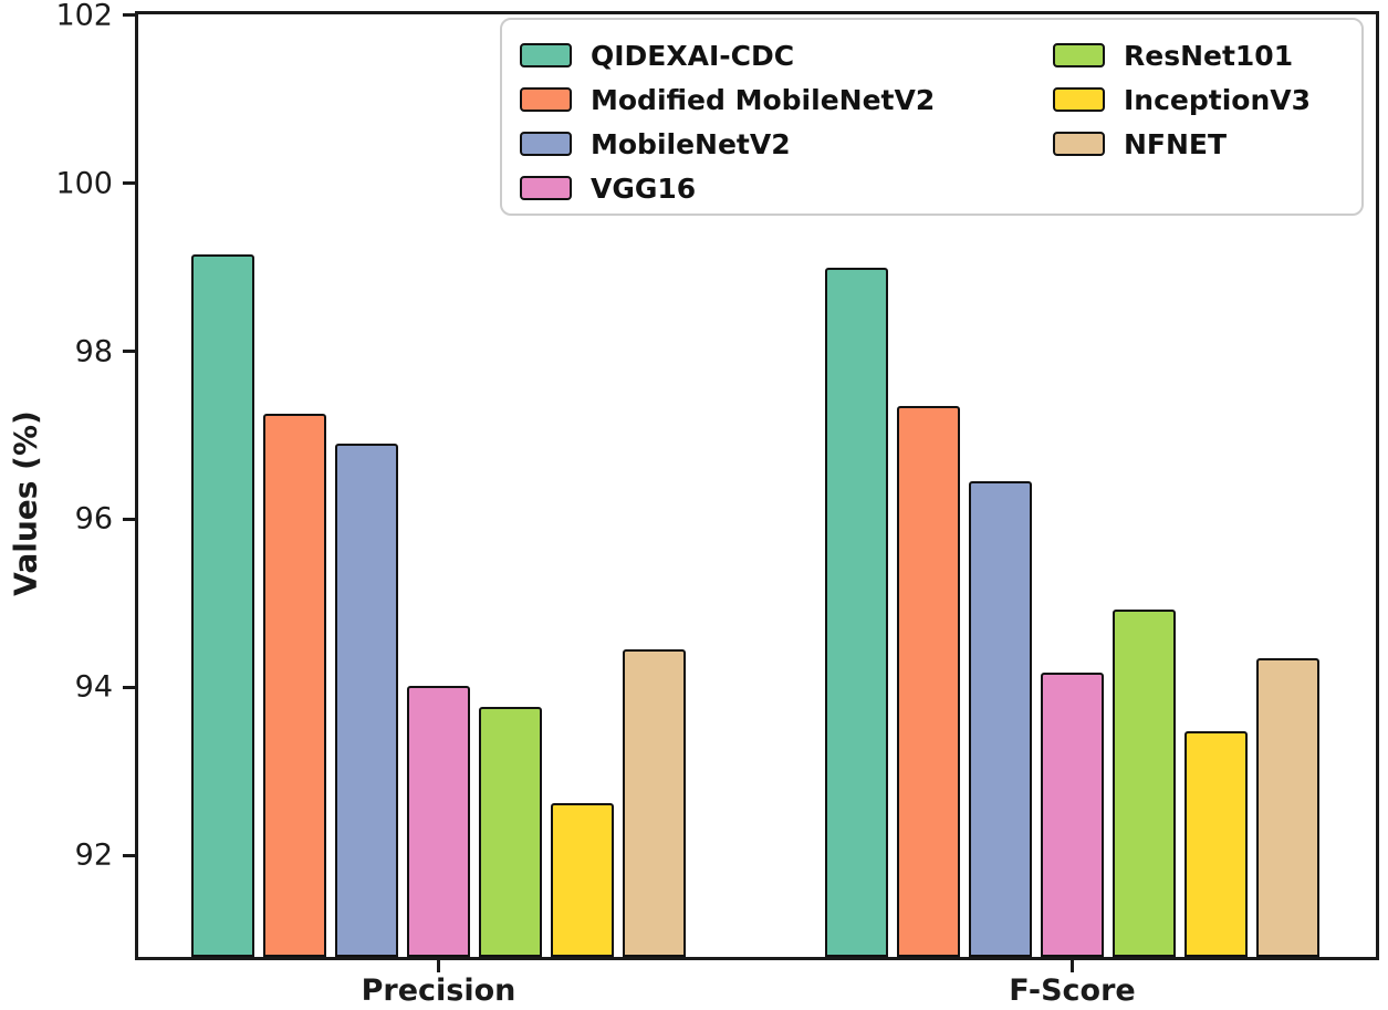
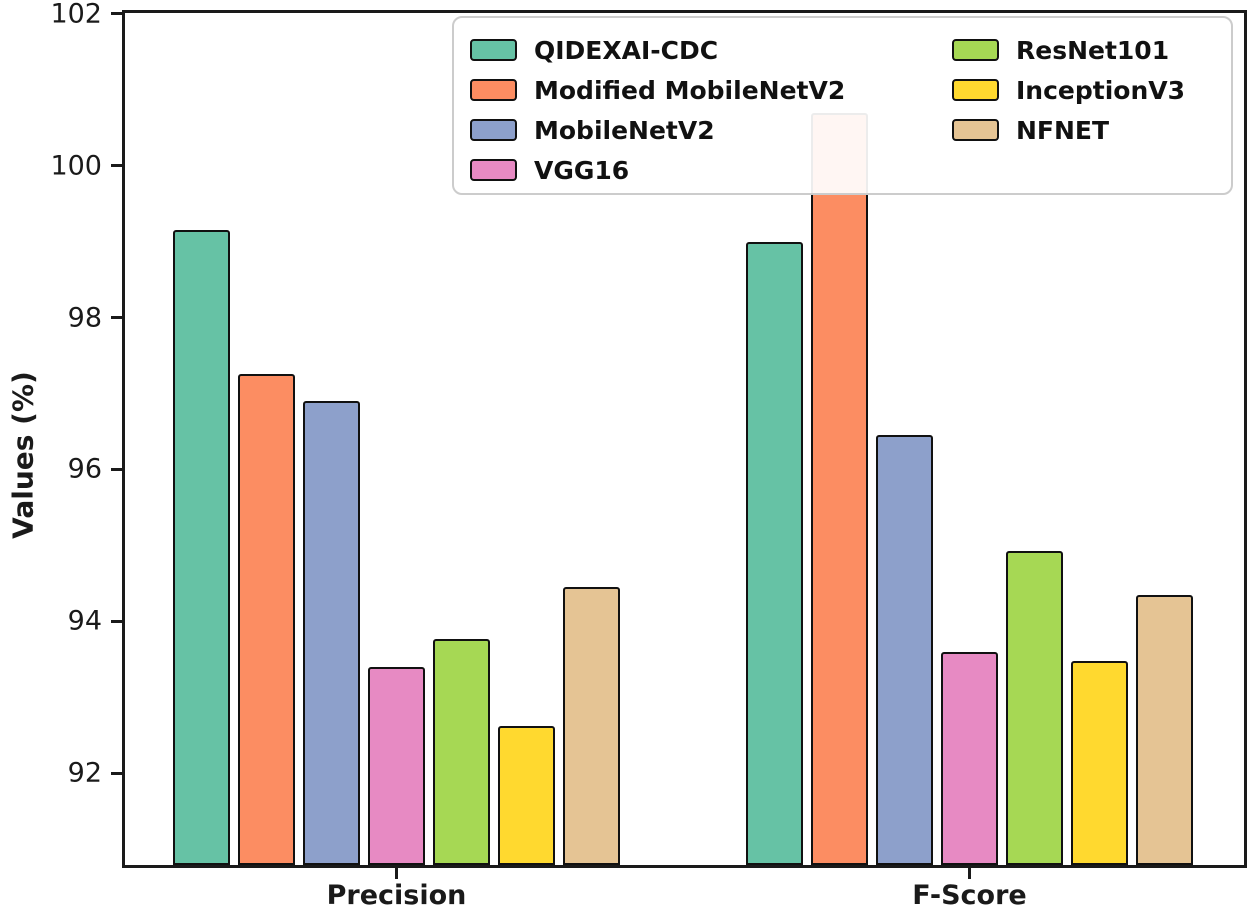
VGG16/Precision: 94.0 -> 93.4
Modified MobileNetV2/F-Score: 97.3 -> 100.7
VGG16/F-Score: 94.2 -> 93.6
